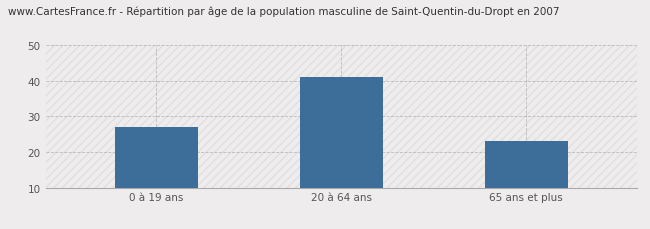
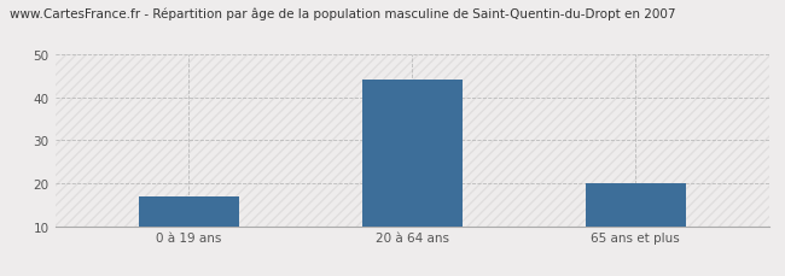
0 à 19 ans: 27 -> 17
20 à 64 ans: 41 -> 44
65 ans et plus: 23 -> 20
